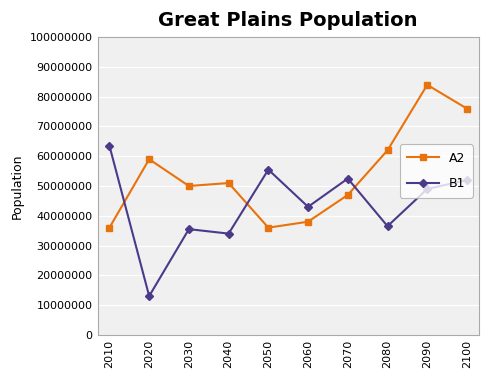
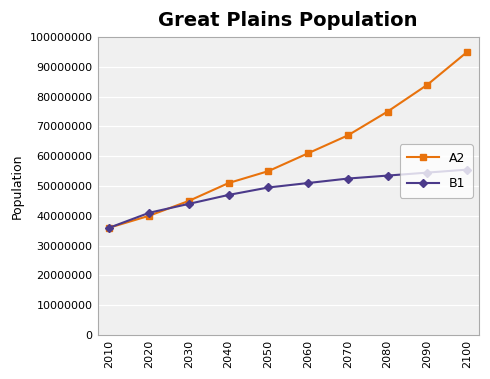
B1/2010: 63500000 -> 36000000
A2/2020: 59000000 -> 40000000
B1/2020: 13000000 -> 41000000
A2/2030: 50000000 -> 45000000
B1/2030: 35500000 -> 44000000
B1/2040: 34000000 -> 47000000
A2/2050: 36000000 -> 55000000
B1/2050: 55500000 -> 49500000
A2/2060: 38000000 -> 61000000
B1/2060: 43000000 -> 51000000
A2/2070: 47000000 -> 67000000
A2/2080: 62000000 -> 75000000
B1/2080: 36500000 -> 53500000
B1/2090: 49000000 -> 54500000
A2/2100: 76000000 -> 95000000
B1/2100: 52000000 -> 55500000
